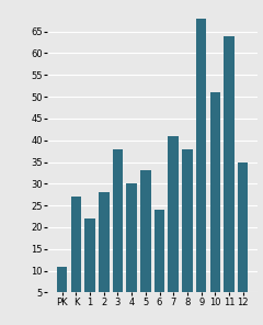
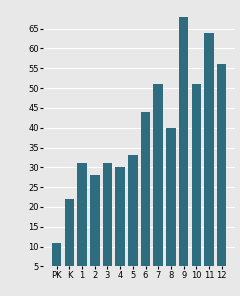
K: 27 -> 22
1: 22 -> 31
3: 38 -> 31
6: 24 -> 44
7: 41 -> 51
8: 38 -> 40
12: 35 -> 56
